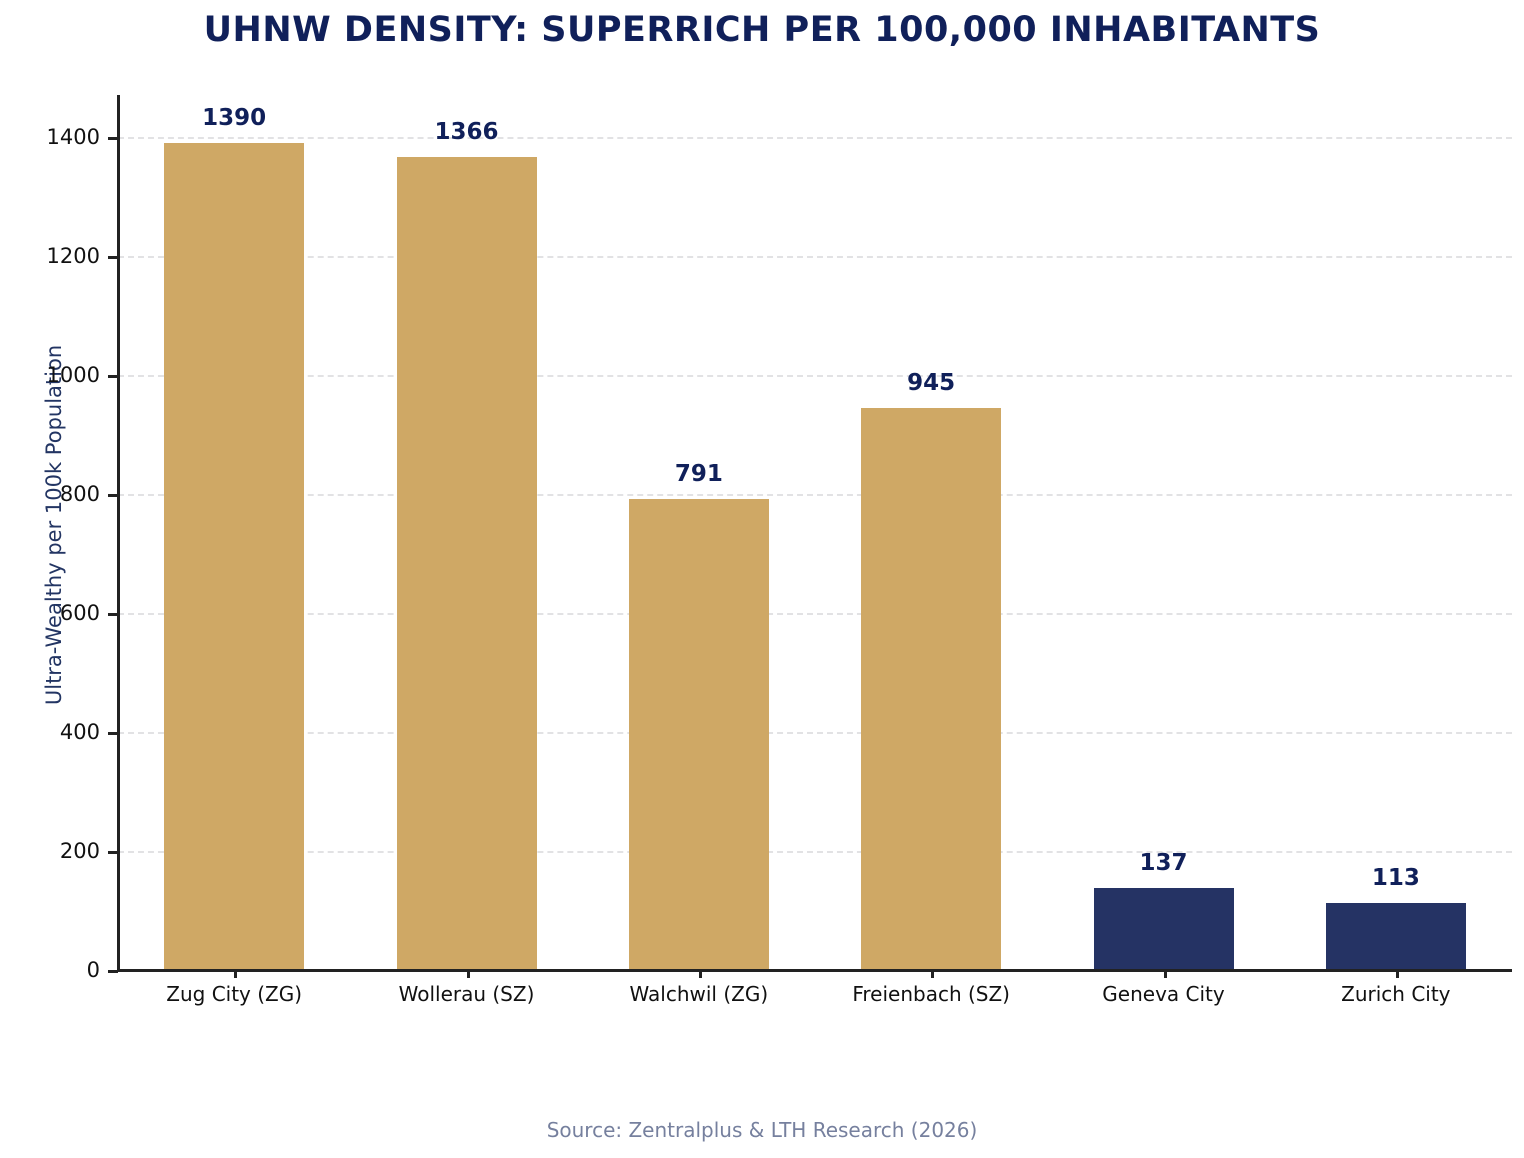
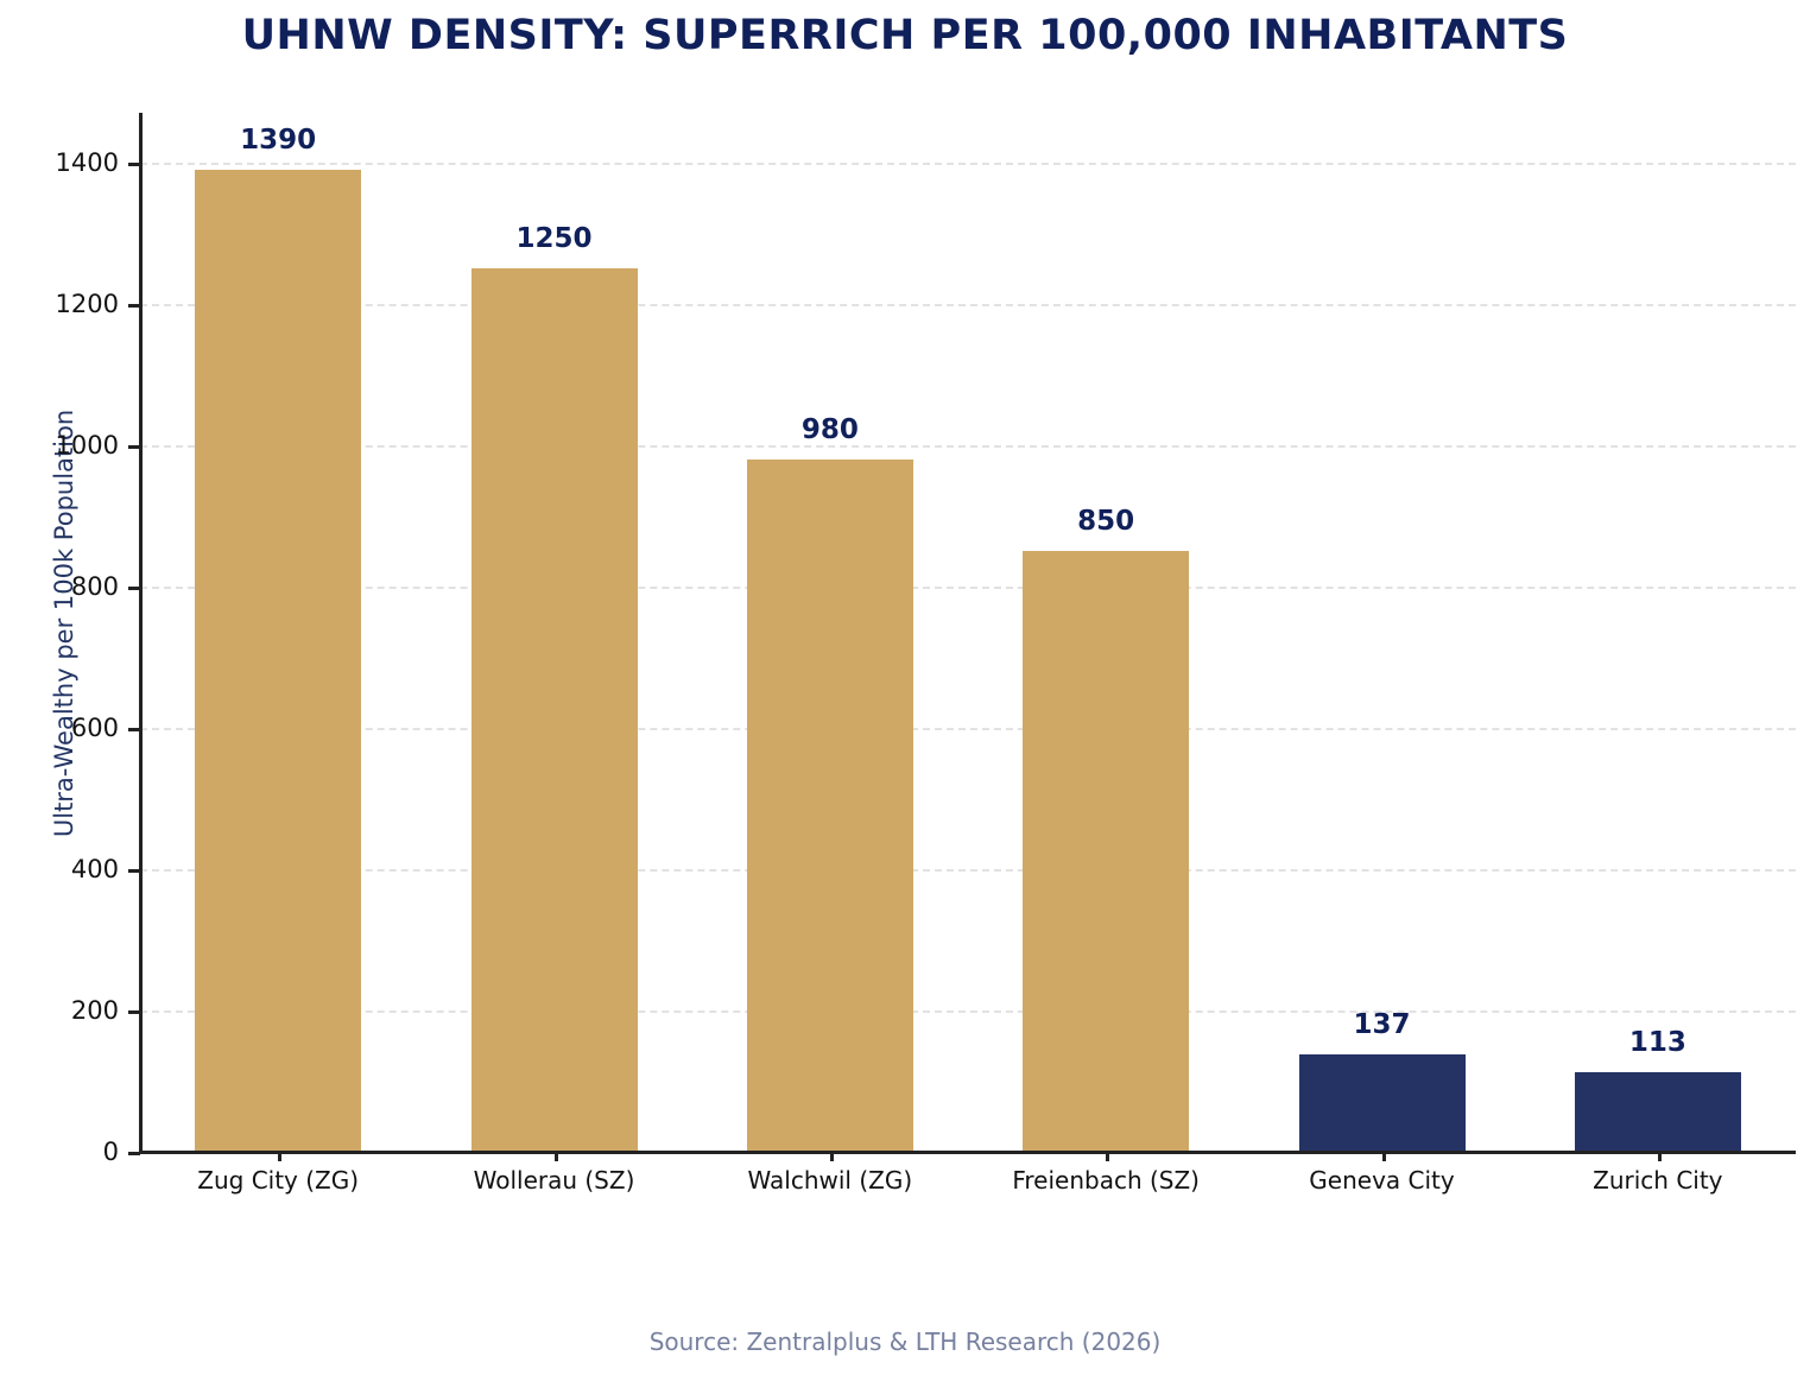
Wollerau (SZ): 1366 -> 1250
Walchwil (ZG): 791 -> 980
Freienbach (SZ): 945 -> 850
